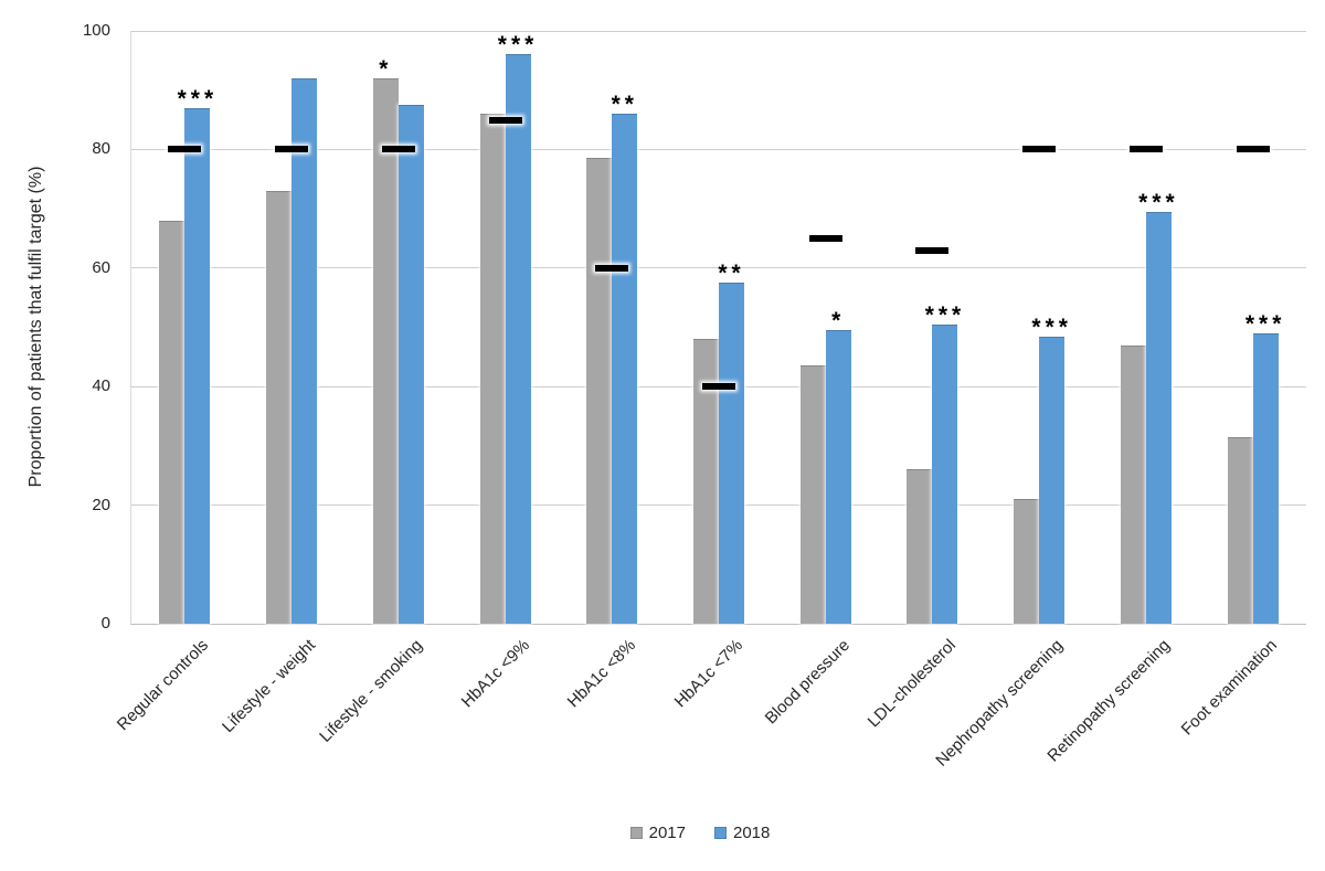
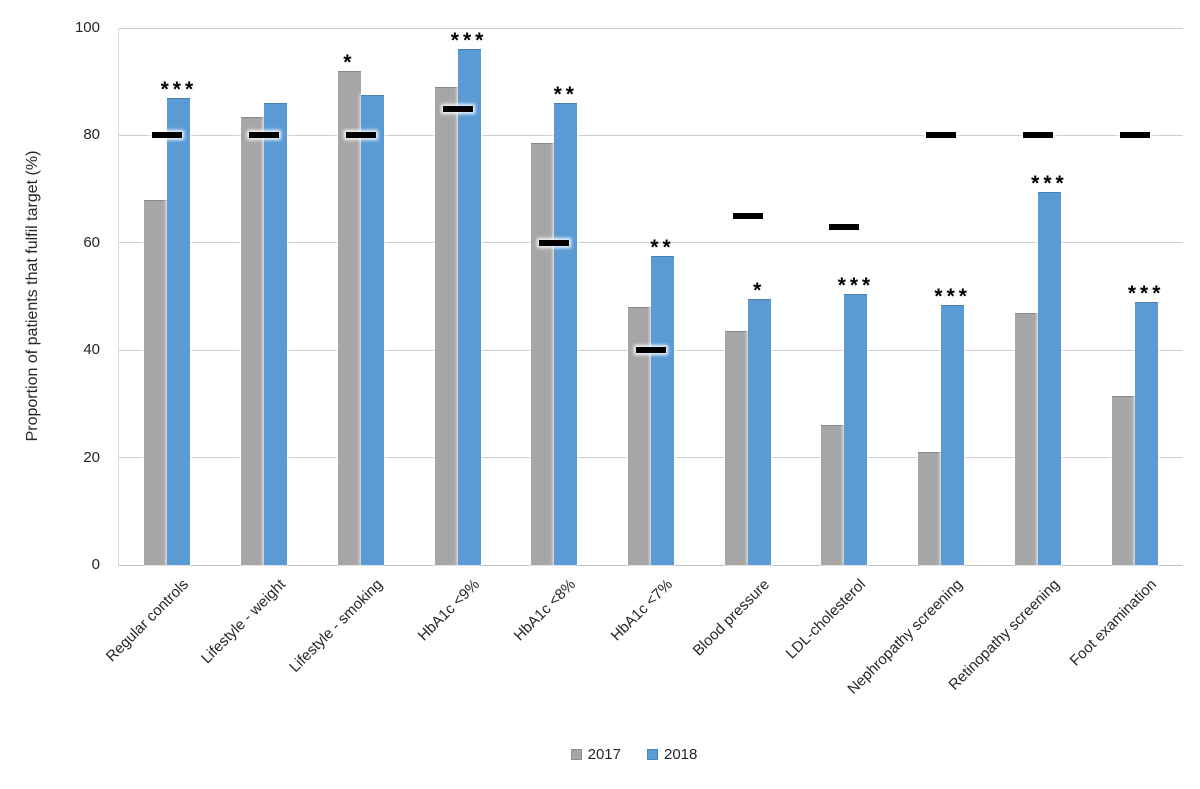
2017/Lifestyle - weight: 73 -> 84
2018/Lifestyle - weight: 92 -> 86
2017/HbA1c <9%: 86 -> 89
